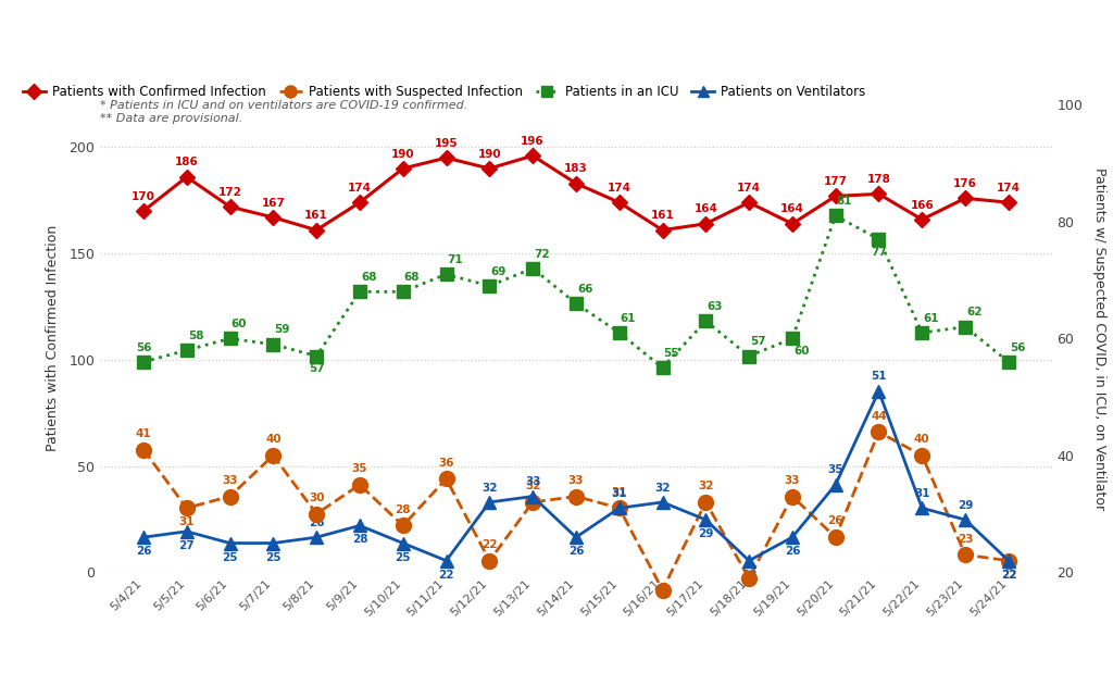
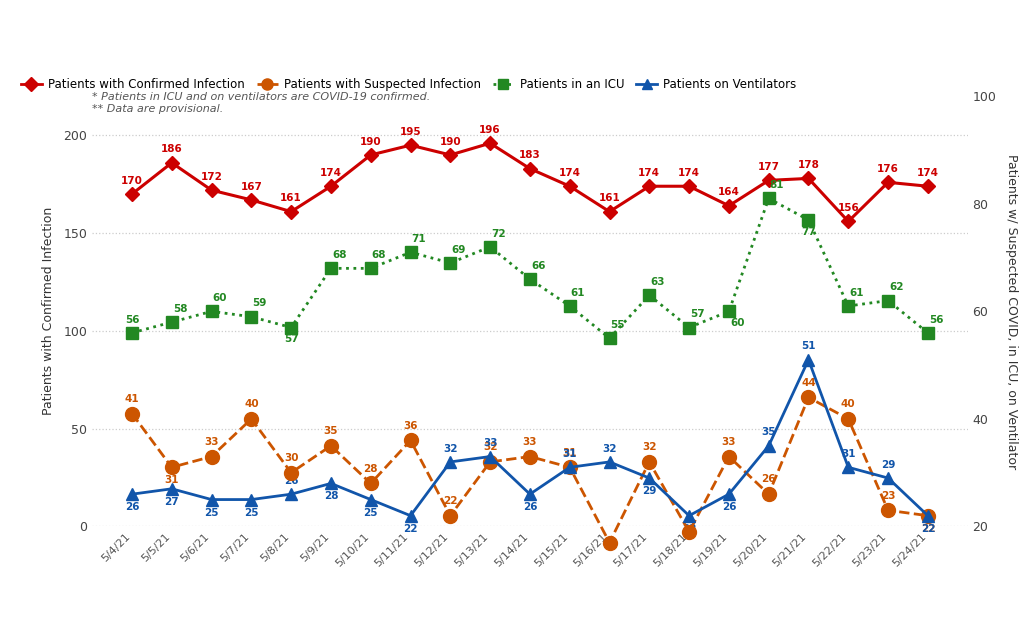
Patients with Confirmed Infection/5/17/21: 164 -> 174
Patients with Confirmed Infection/5/22/21: 166 -> 156
